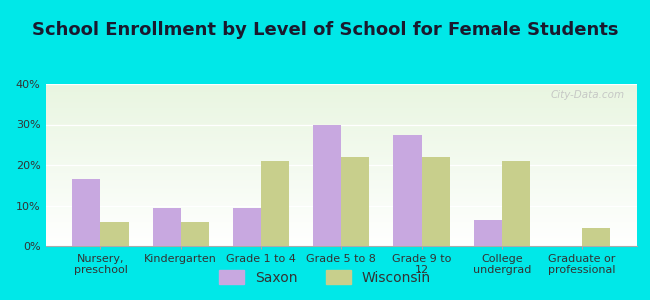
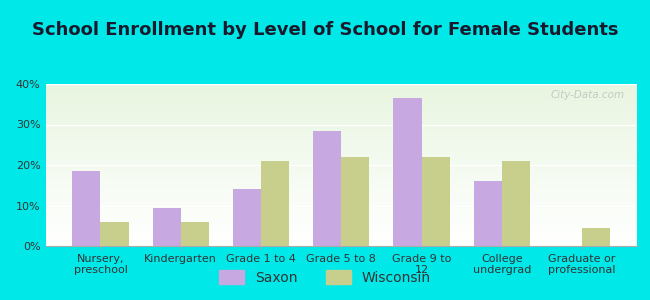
Saxon/Nursery, preschool: 16.5% -> 18.5%
Saxon/Grade 1 to 4: 9.5% -> 14.0%
Saxon/Grade 5 to 8: 30.0% -> 28.5%
Saxon/Grade 9 to 12: 27.5% -> 36.5%
Saxon/College undergrad: 6.5% -> 16.0%
